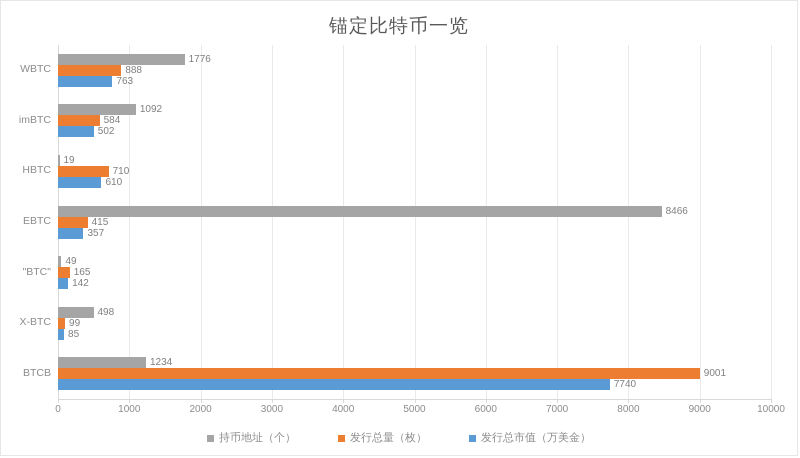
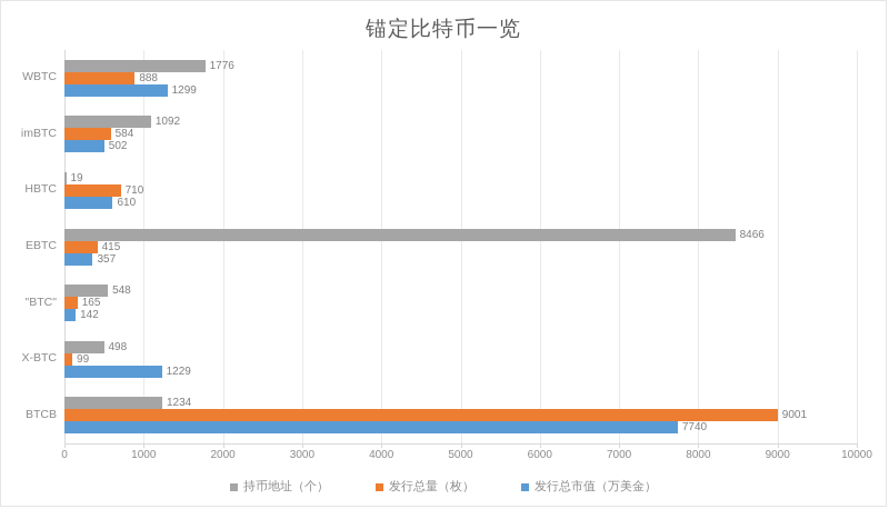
发行总市值（万美金）/WBTC: 763 -> 1299
持币地址（个）/"BTC": 49 -> 548
发行总市值（万美金）/X-BTC: 85 -> 1229
